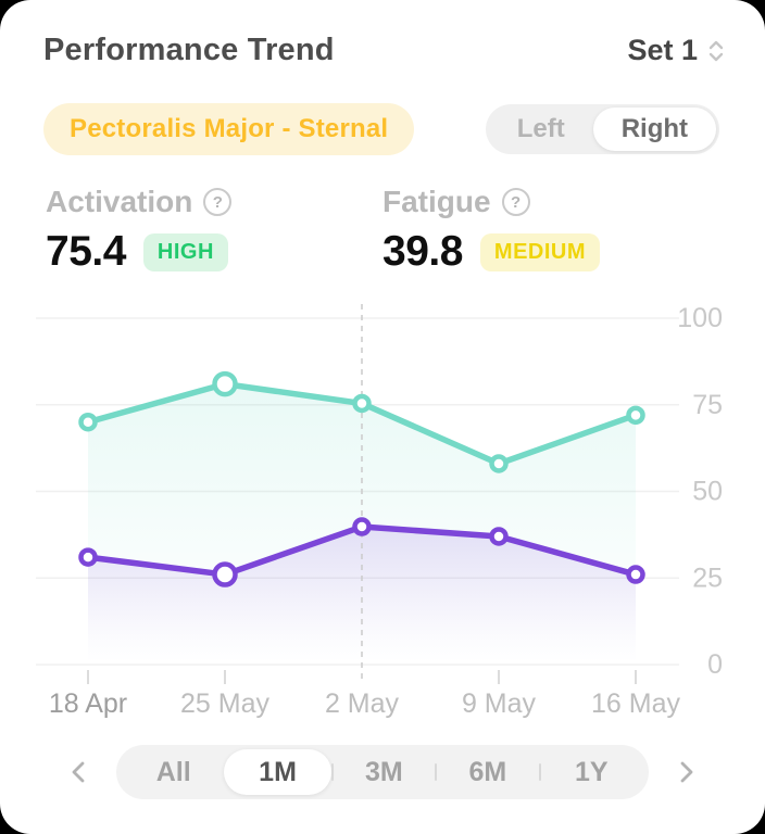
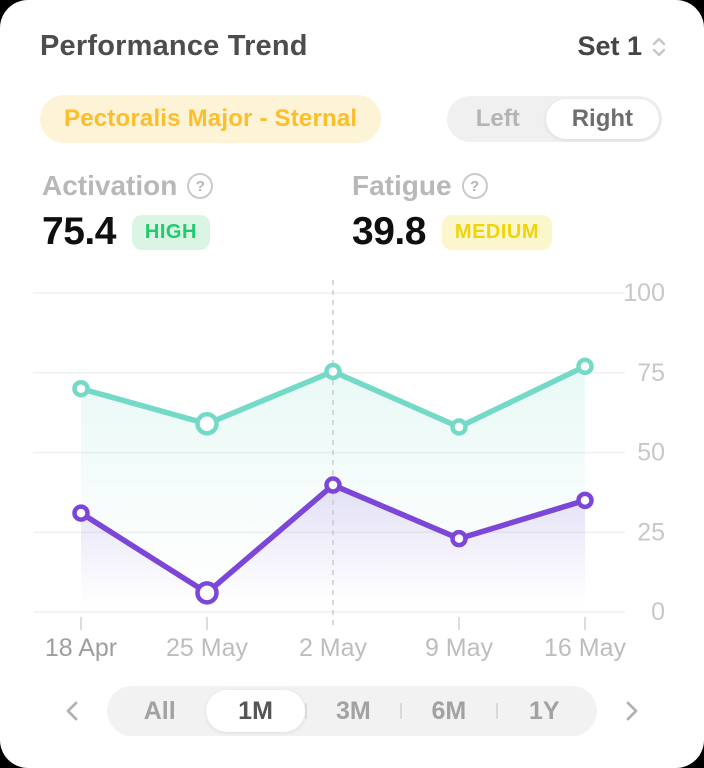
Activation/25 May: 81 -> 59
Fatigue/25 May: 26 -> 6
Fatigue/9 May: 37 -> 23
Activation/16 May: 72 -> 77
Fatigue/16 May: 26 -> 35
